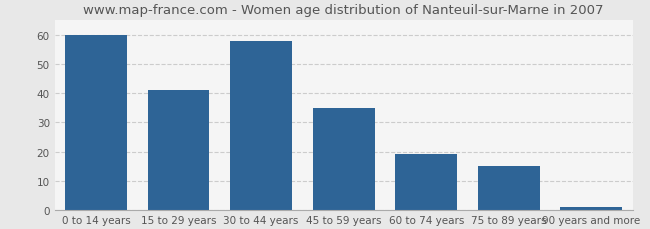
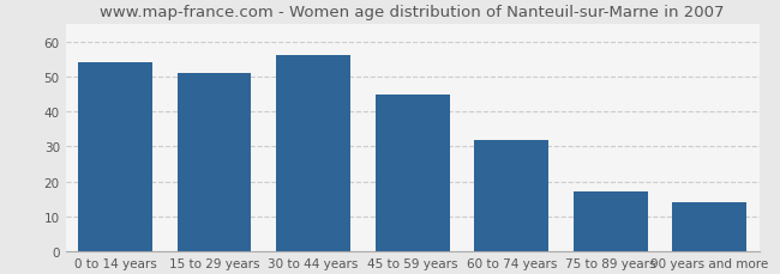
0 to 14 years: 60 -> 54
15 to 29 years: 41 -> 51
30 to 44 years: 58 -> 56
45 to 59 years: 35 -> 45
60 to 74 years: 19 -> 32
75 to 89 years: 15 -> 17
90 years and more: 1 -> 14
